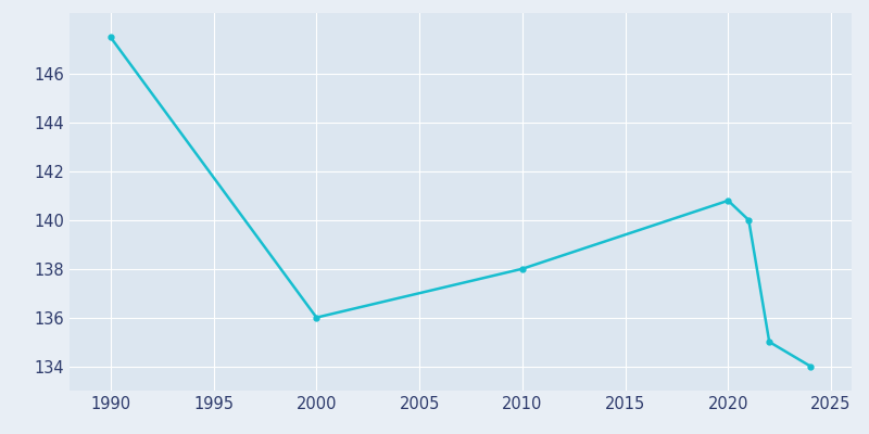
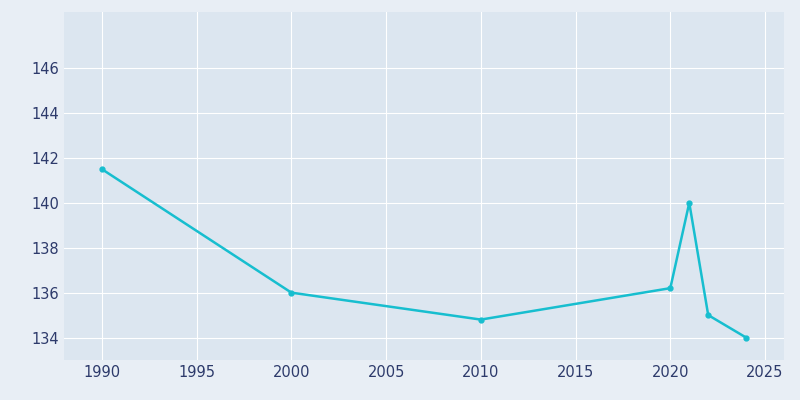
1990: 147.5 -> 141.5
2010: 138.0 -> 134.8
2020: 140.8 -> 136.2
